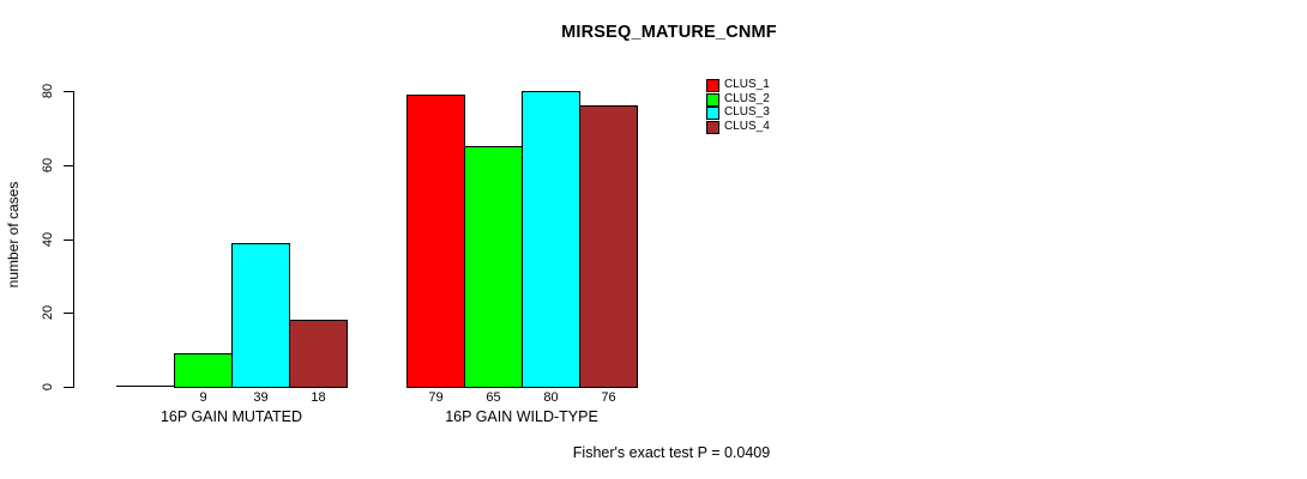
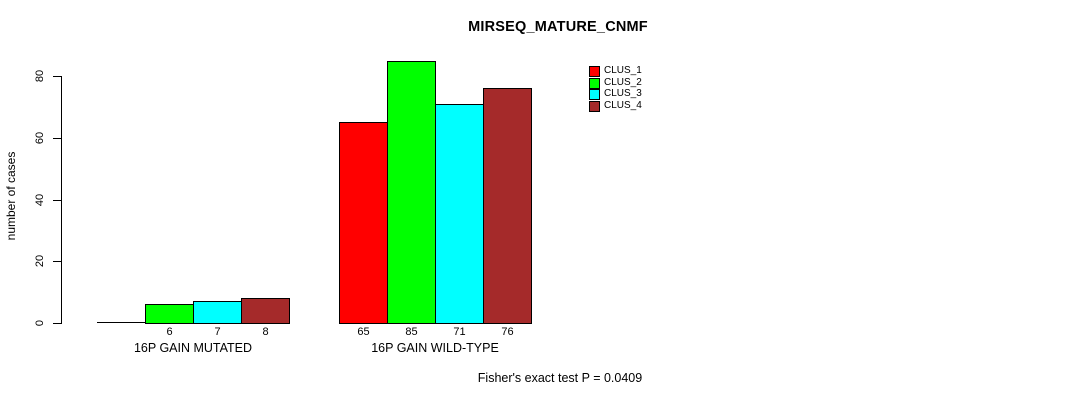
CLUS_2/16P GAIN MUTATED: 9 -> 6
CLUS_3/16P GAIN MUTATED: 39 -> 7
CLUS_4/16P GAIN MUTATED: 18 -> 8
CLUS_1/16P GAIN WILD-TYPE: 79 -> 65
CLUS_2/16P GAIN WILD-TYPE: 65 -> 85
CLUS_3/16P GAIN WILD-TYPE: 80 -> 71
